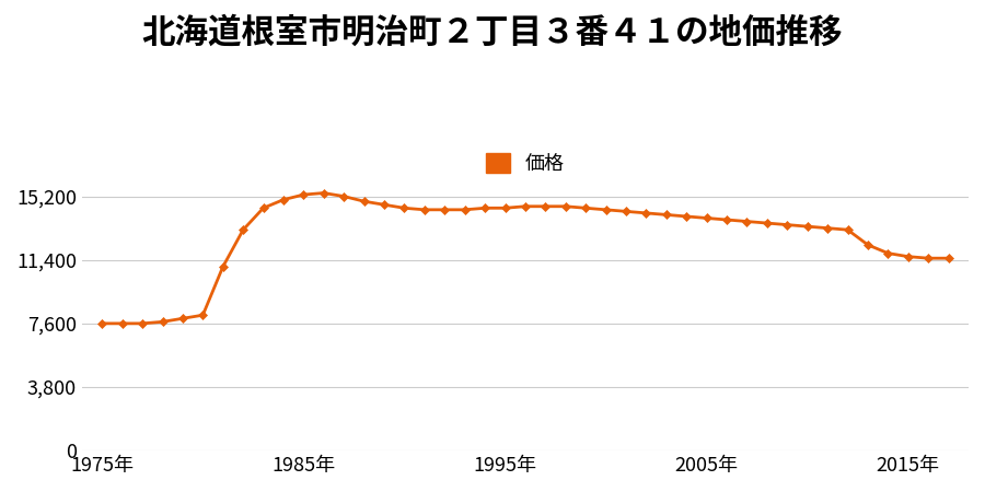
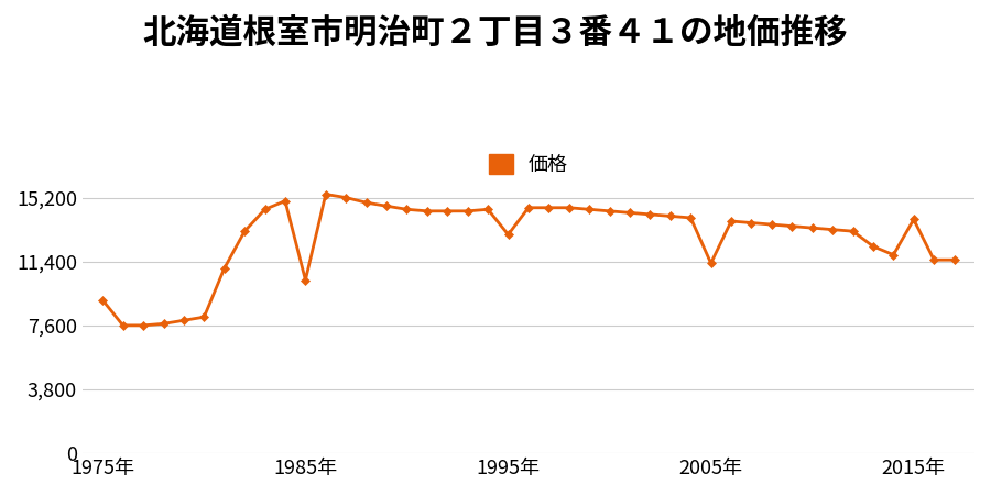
1975年: 7,600 -> 9,100
1985年: 15,300 -> 10,300
1995年: 14,500 -> 13,000
2005年: 13,900 -> 11,300
2015年: 11,600 -> 13,900
